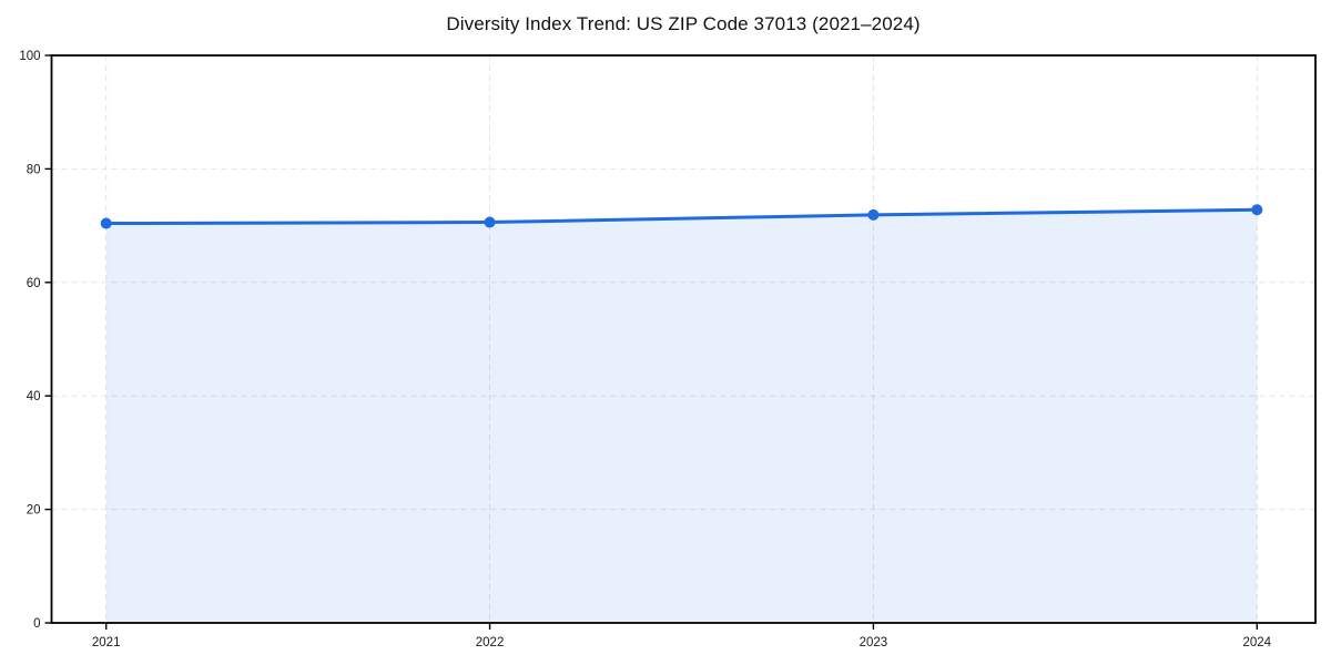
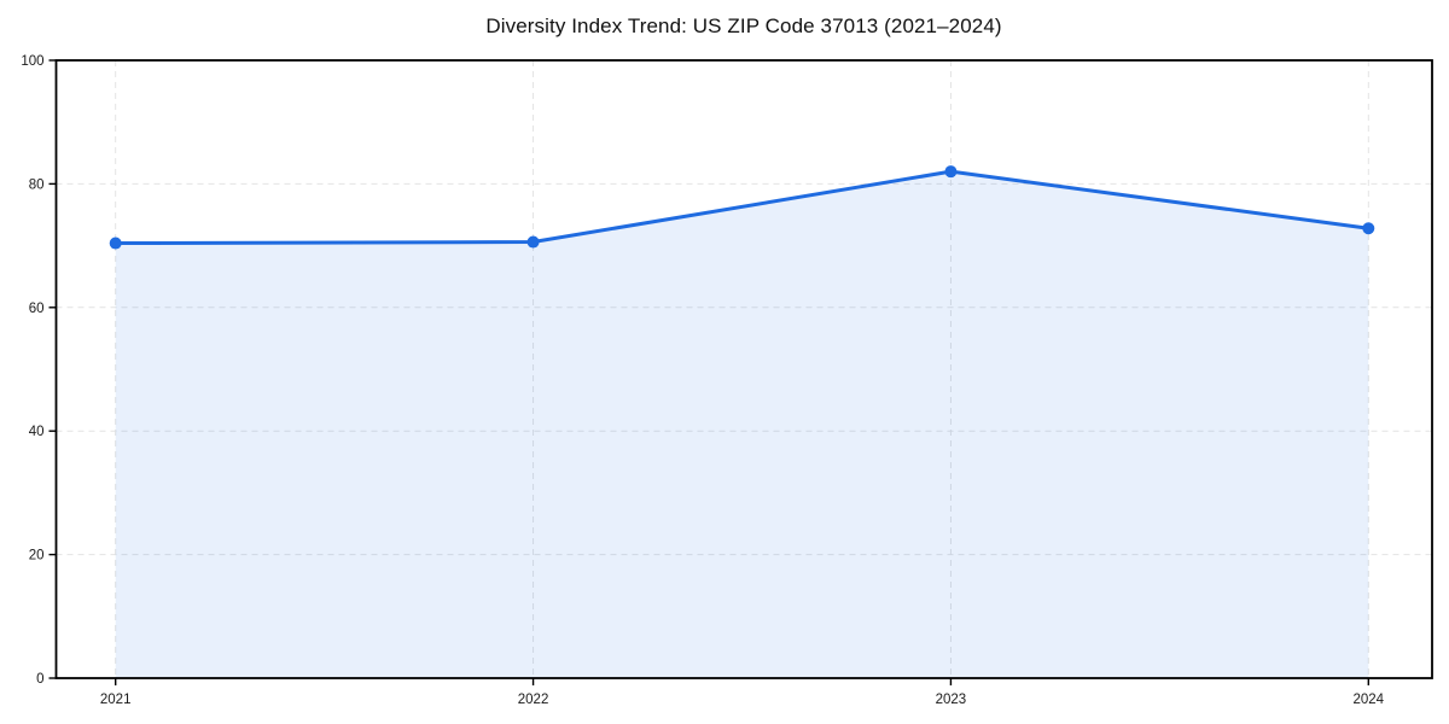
2023: 72 -> 82
